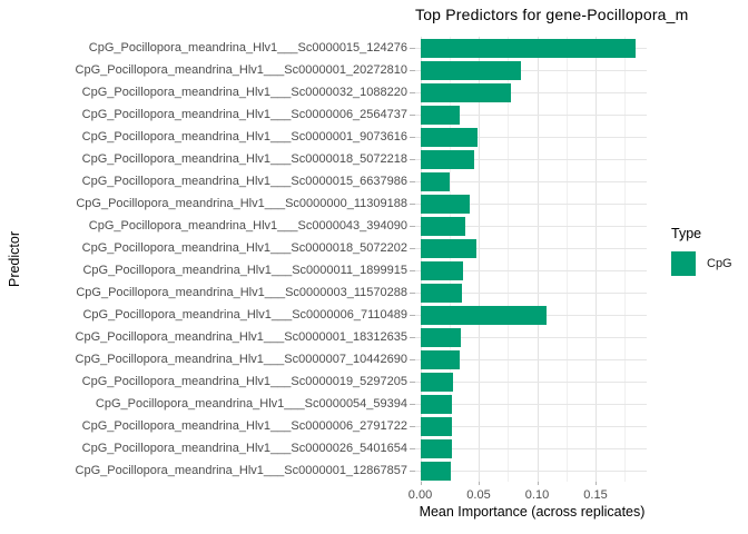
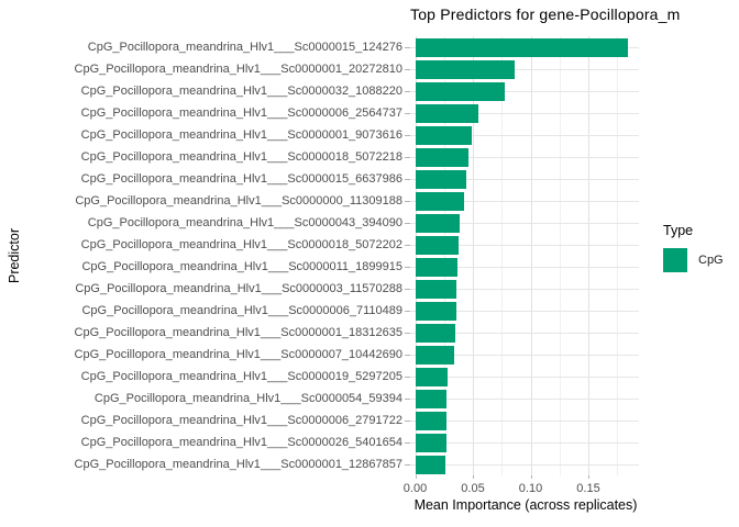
CpG_Pocillopora_meandrina_Hlv1___Sc0000006_2564737: 0.034 -> 0.055
CpG_Pocillopora_meandrina_Hlv1___Sc0000015_6637986: 0.025 -> 0.044
CpG_Pocillopora_meandrina_Hlv1___Sc0000018_5072202: 0.048 -> 0.038
CpG_Pocillopora_meandrina_Hlv1___Sc0000006_7110489: 0.108 -> 0.036
